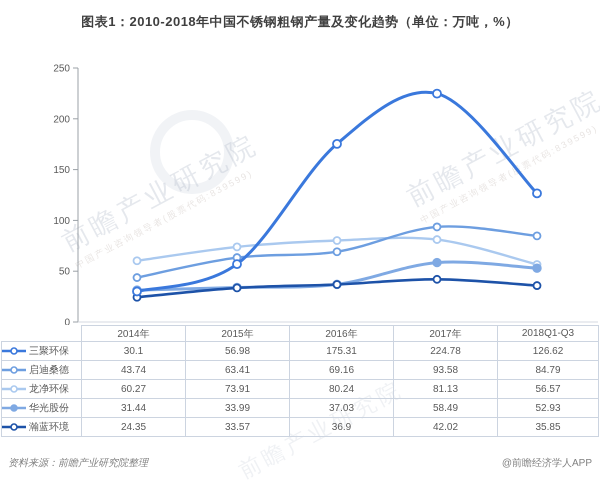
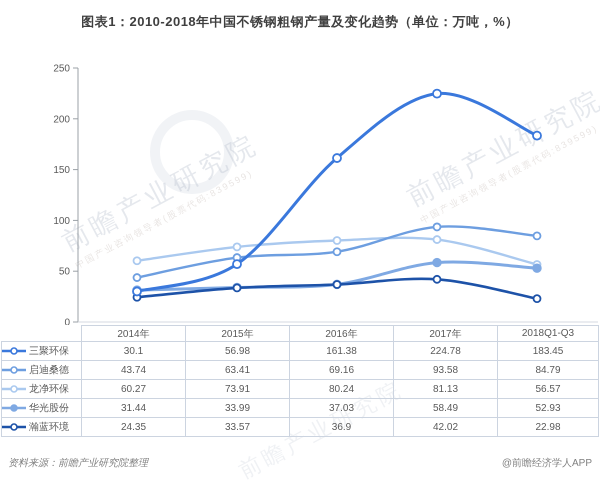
三聚环保/2016年: 175.31 -> 161.38
三聚环保/2018Q1-Q3: 126.62 -> 183.45
瀚蓝环境/2018Q1-Q3: 35.85 -> 22.98
